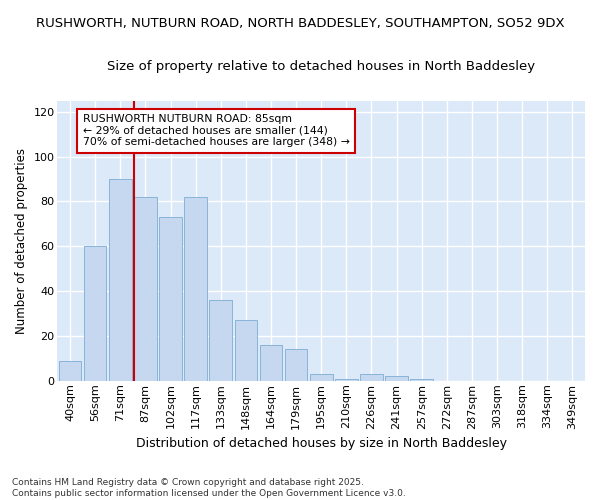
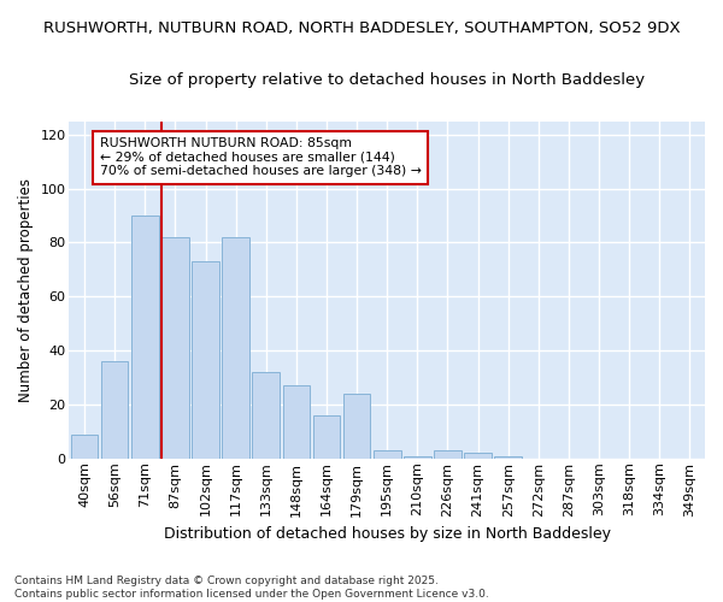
56sqm: 60 -> 36
133sqm: 36 -> 32
179sqm: 14 -> 24
